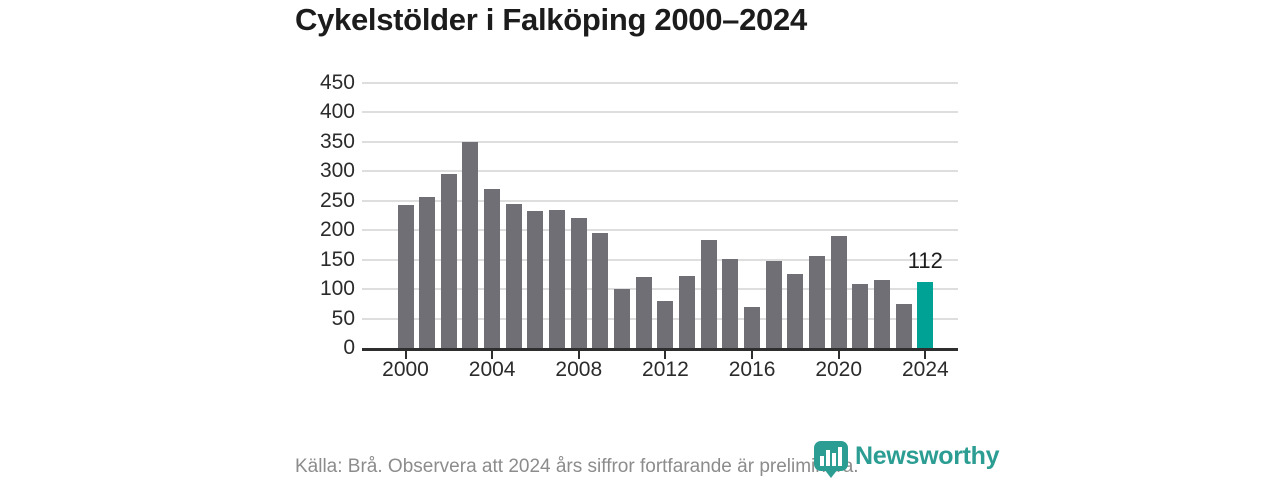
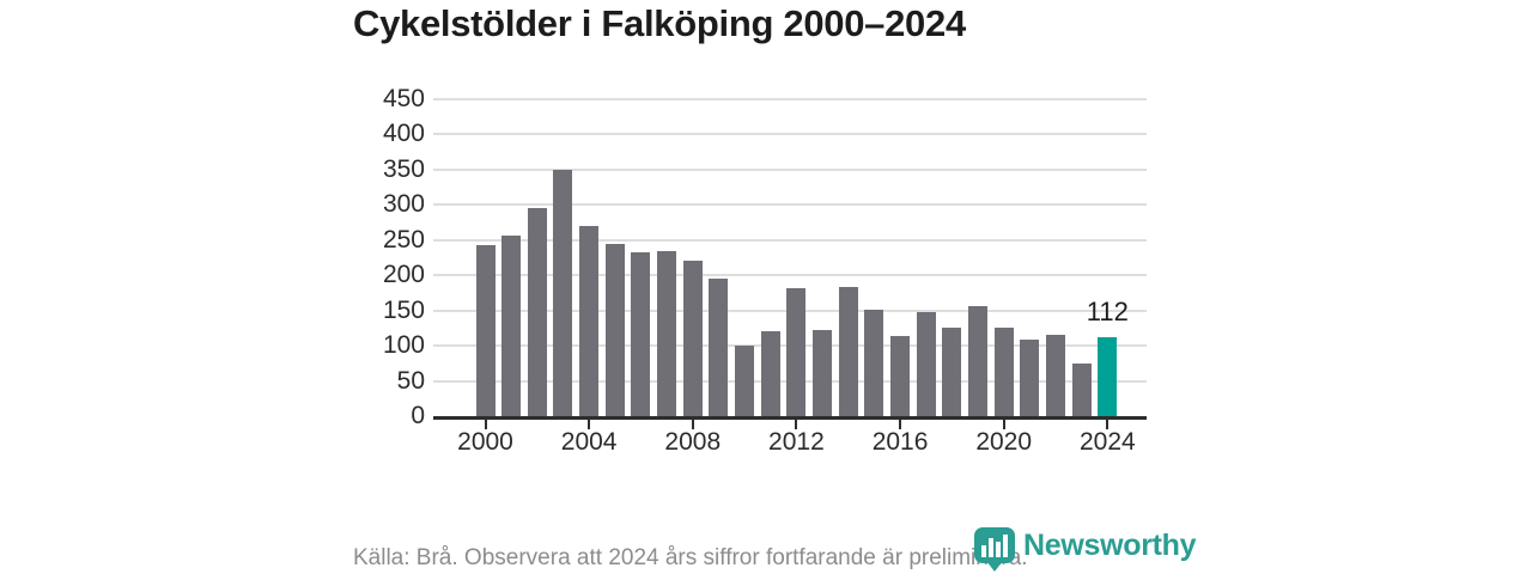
2012: 80 -> 180
2016: 70 -> 110
2020: 190 -> 130
